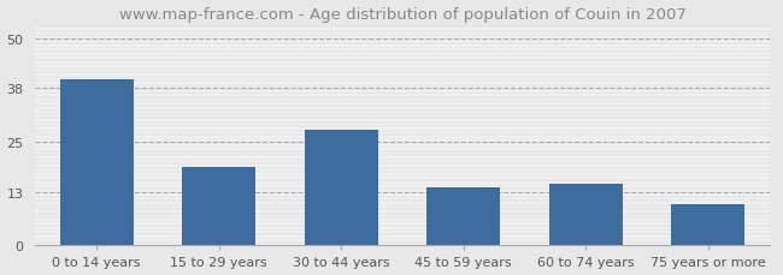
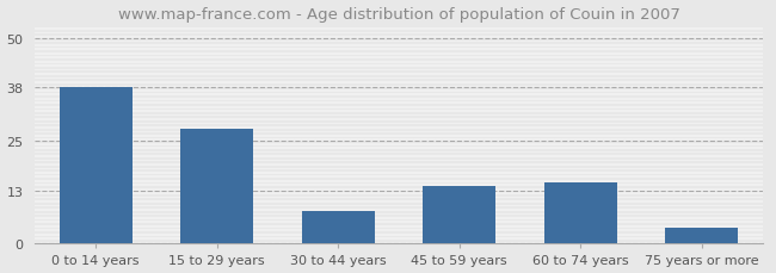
0 to 14 years: 40 -> 38
15 to 29 years: 19 -> 28
30 to 44 years: 28 -> 8
75 years or more: 10 -> 4
